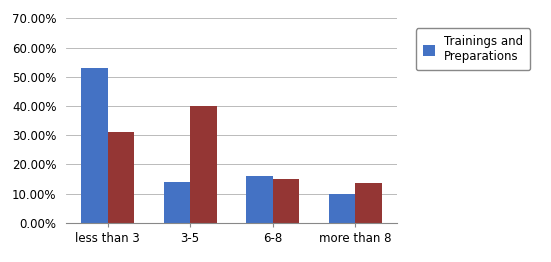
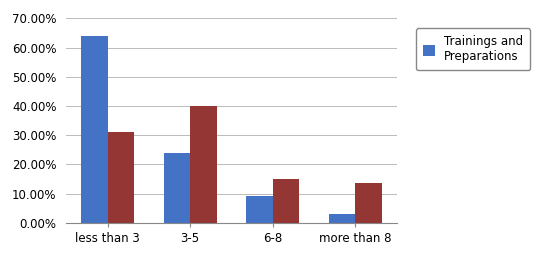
Trainings and Preparations/less than 3: 53% -> 64%
Trainings and Preparations/3-5: 14% -> 24%
Trainings and Preparations/6-8: 16% -> 9%
Trainings and Preparations/more than 8: 10% -> 3%
